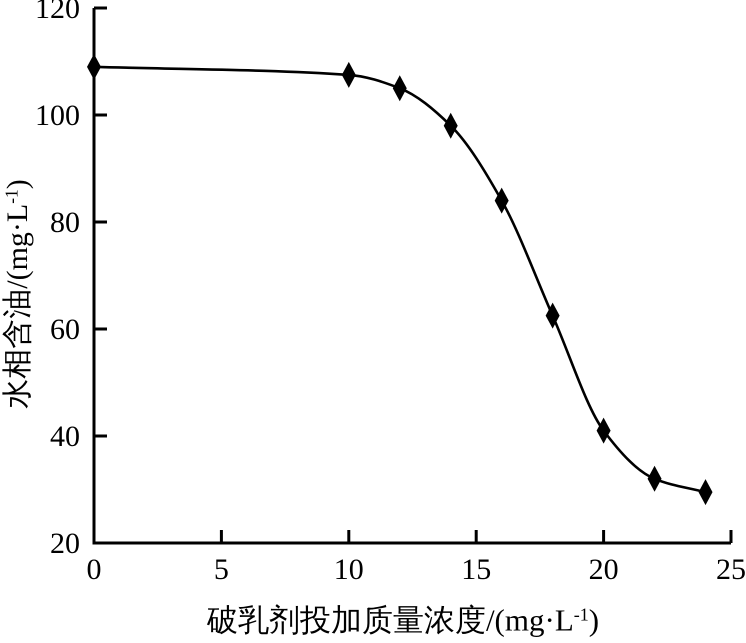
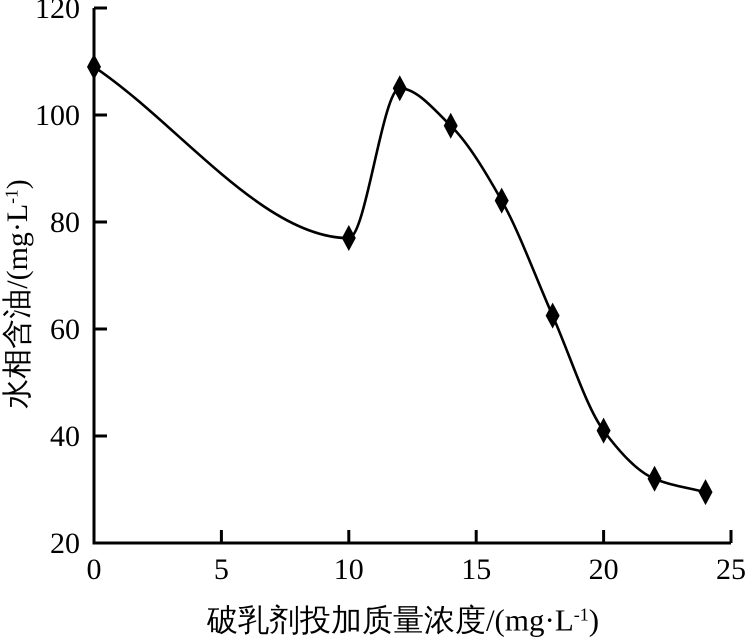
10: 108 -> 77
